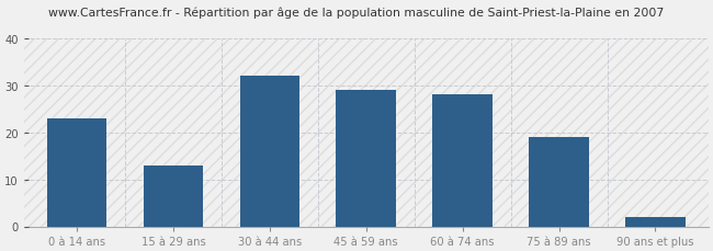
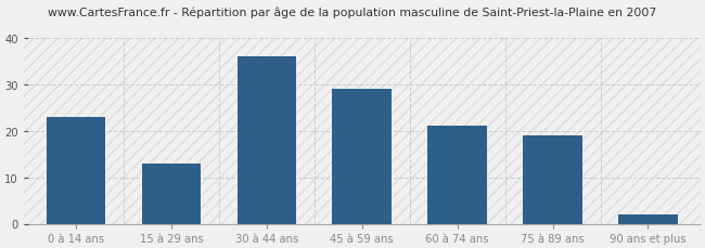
30 à 44 ans: 32 -> 36
60 à 74 ans: 28 -> 21
